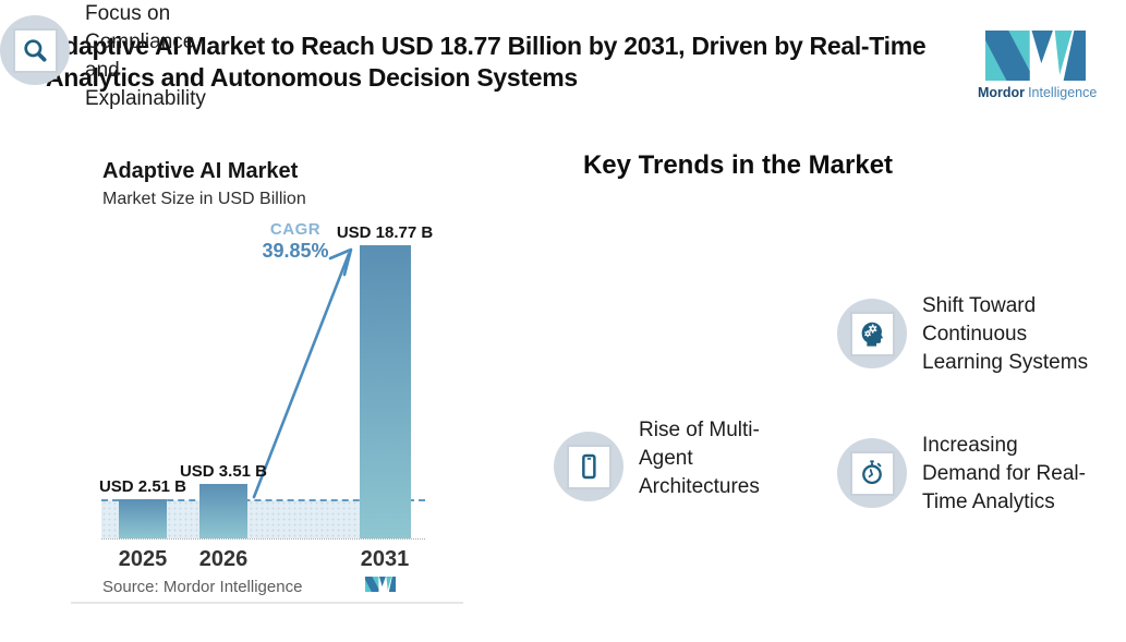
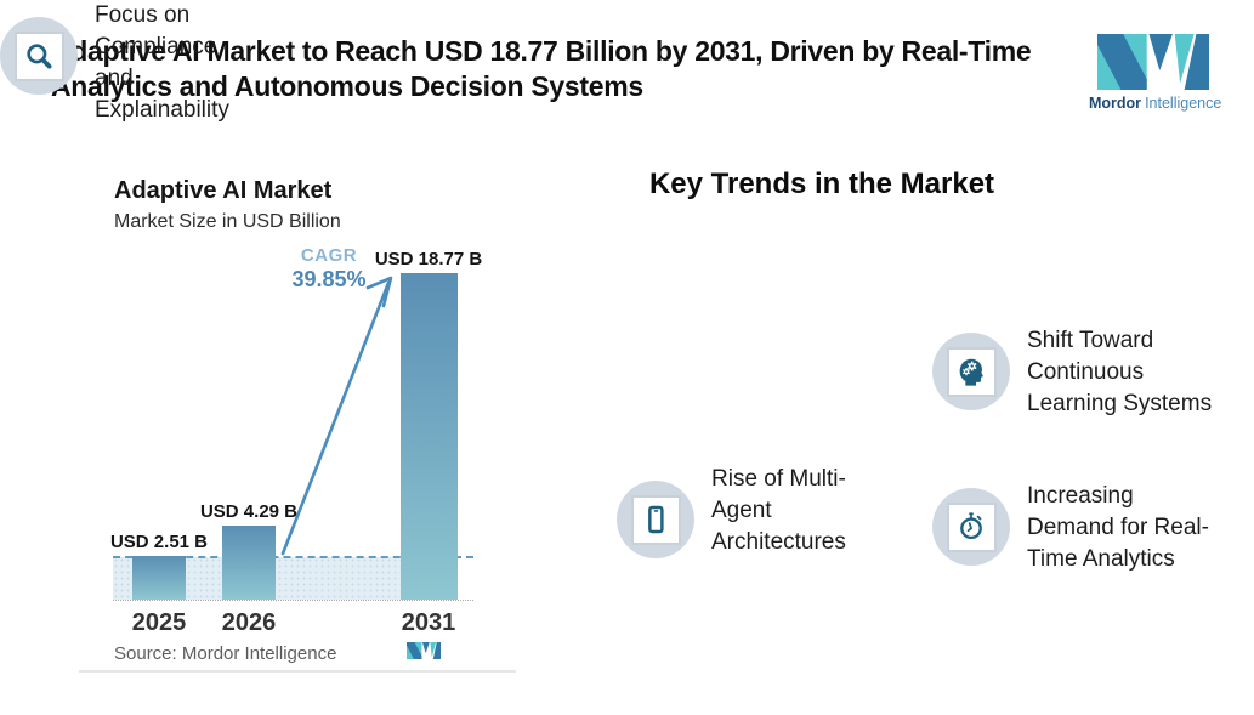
2026: 3.51 -> 4.29
